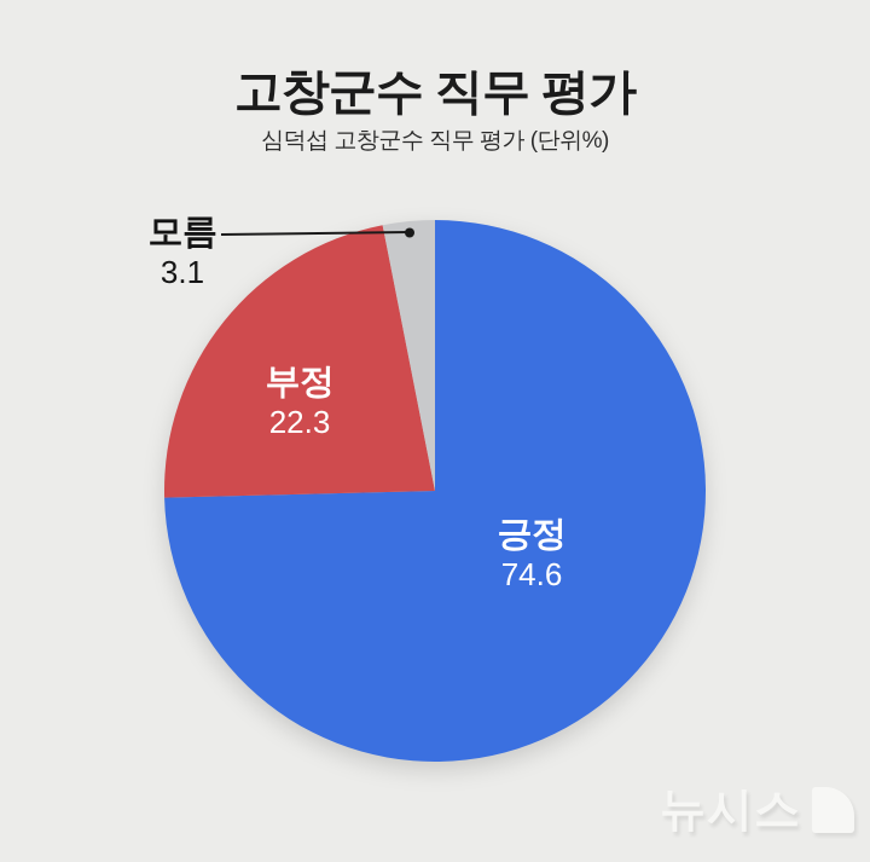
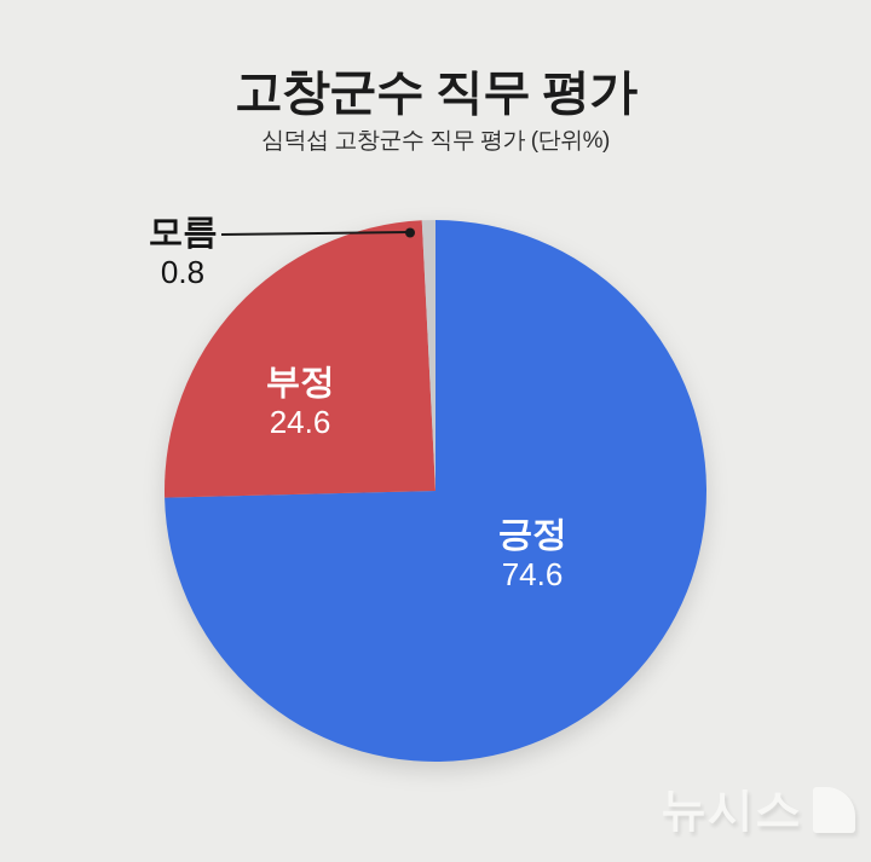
부정: 22.3 -> 24.6
모름: 3.1 -> 0.8
